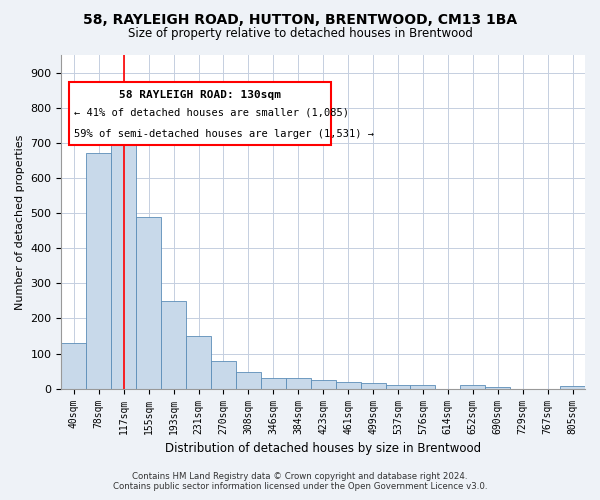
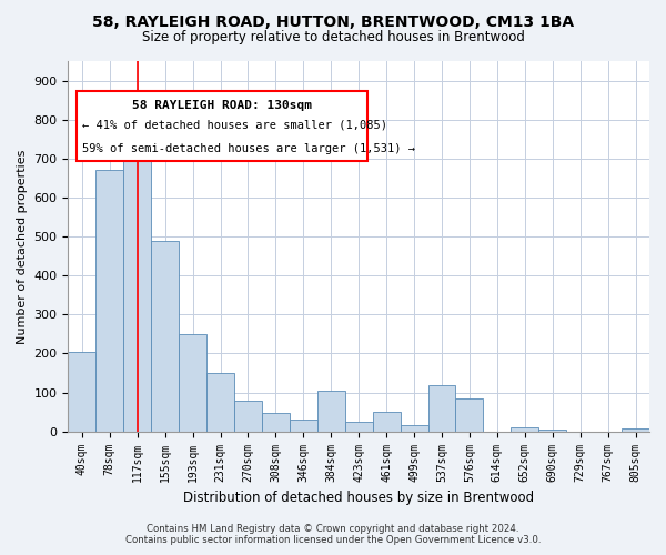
40sqm: 130 -> 205
384sqm: 30 -> 105
461sqm: 20 -> 50
537sqm: 10 -> 120
576sqm: 10 -> 85
